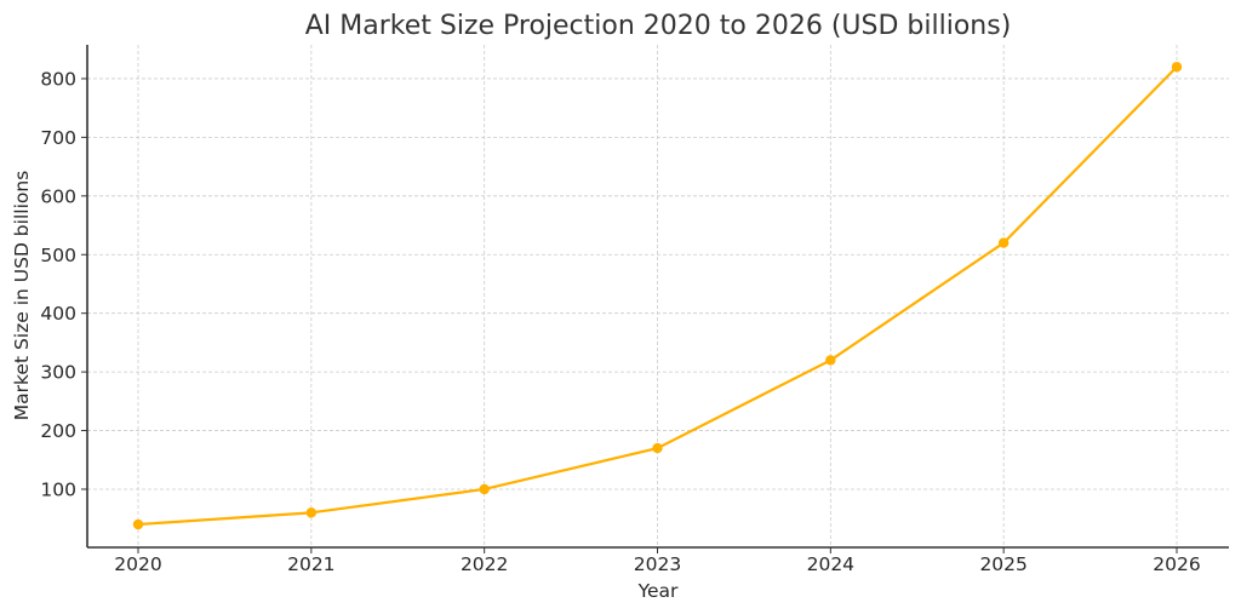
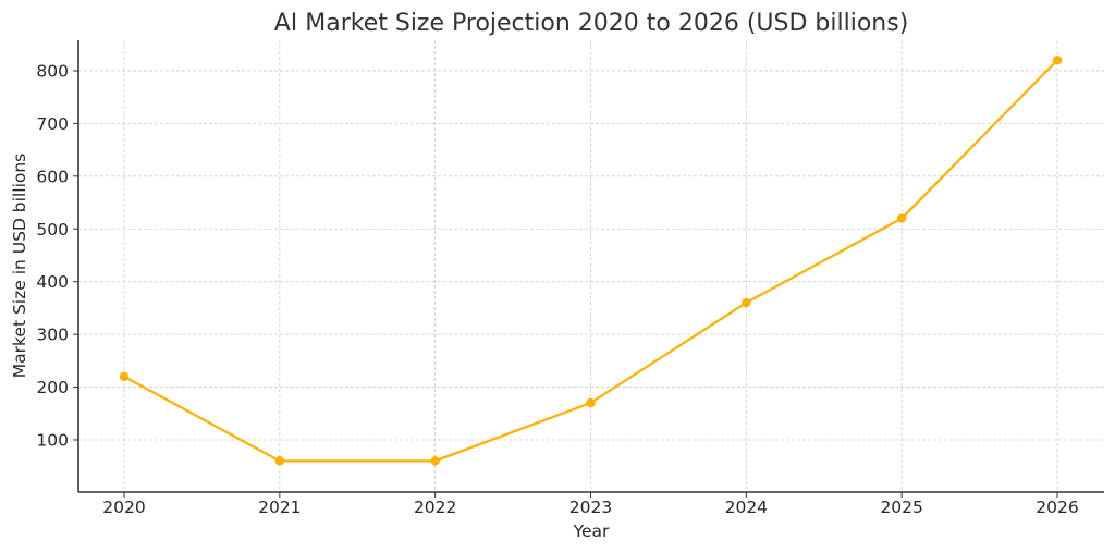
2020: 40 -> 220
2022: 100 -> 60
2024: 320 -> 360
